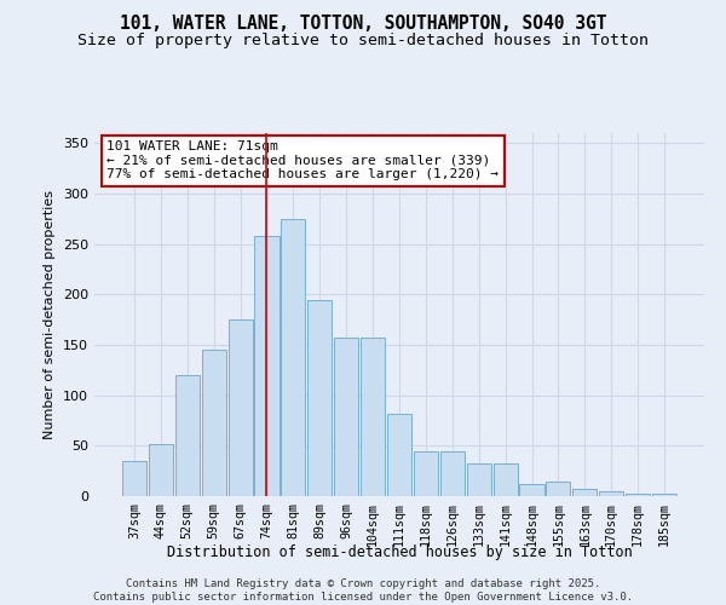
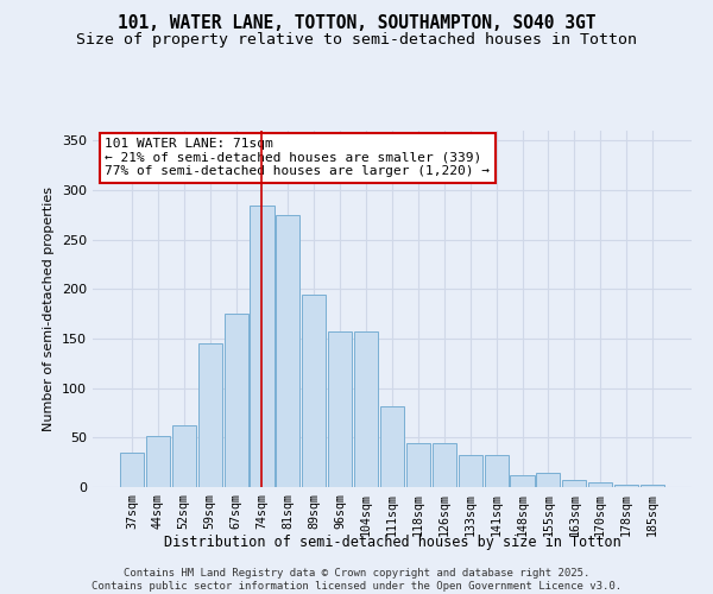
52sqm: 120 -> 62
74sqm: 258 -> 285
